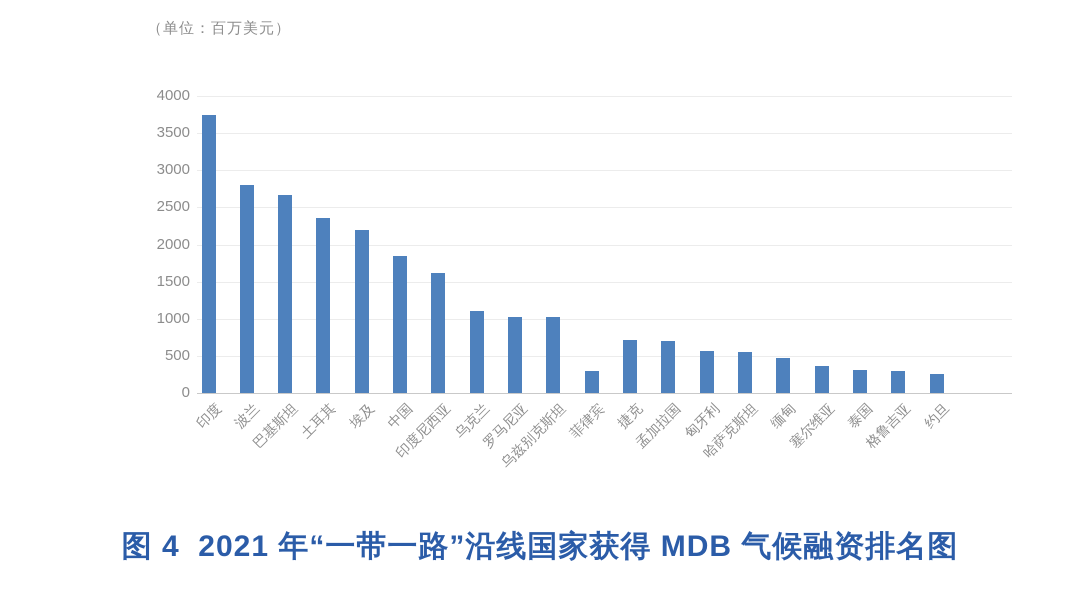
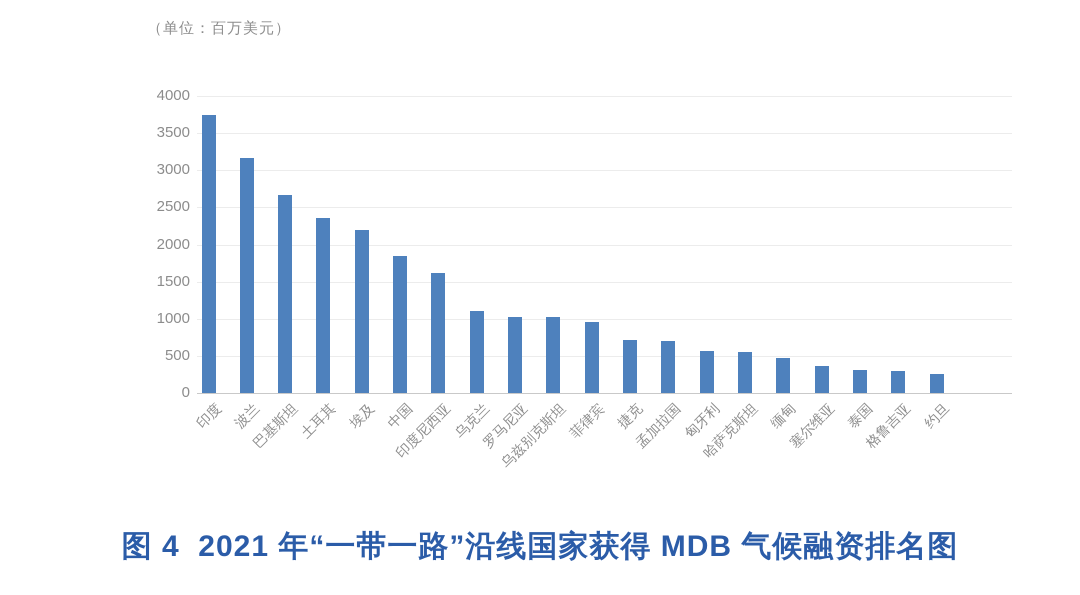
波兰: 2800 -> 3200
菲律宾: 300 -> 1000
